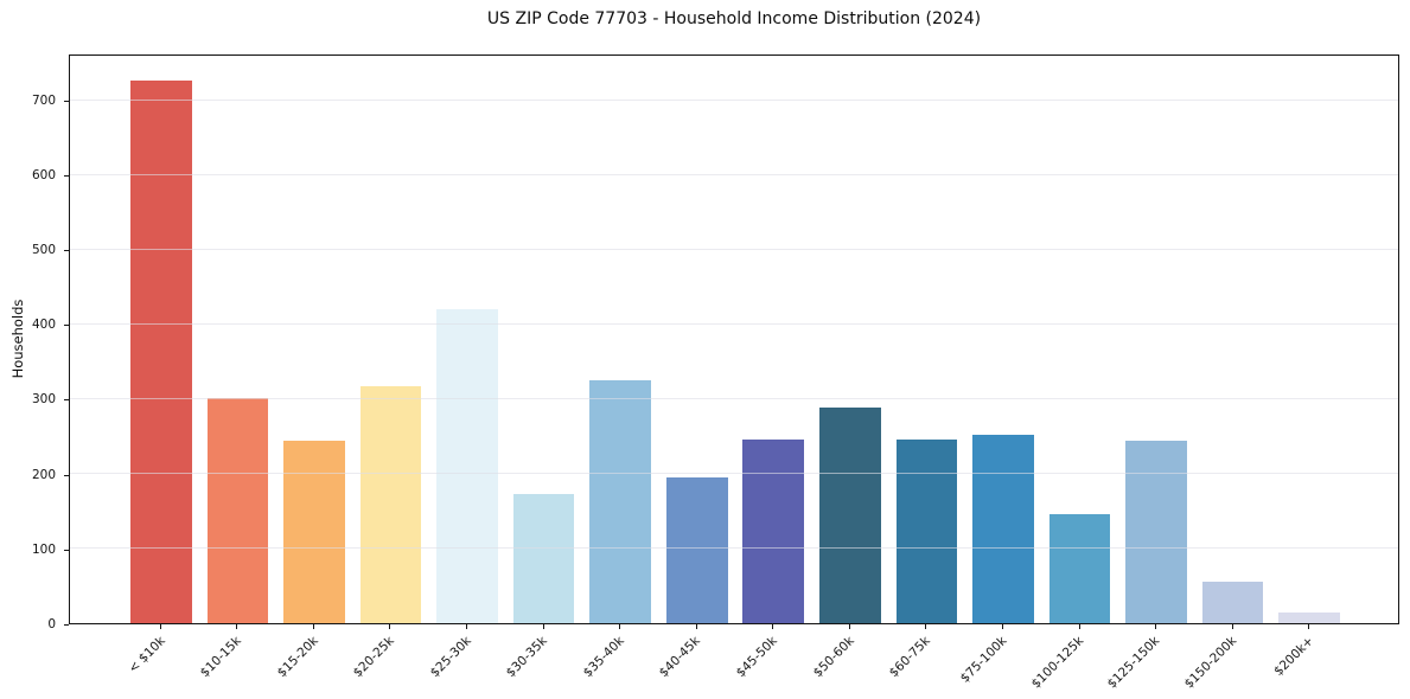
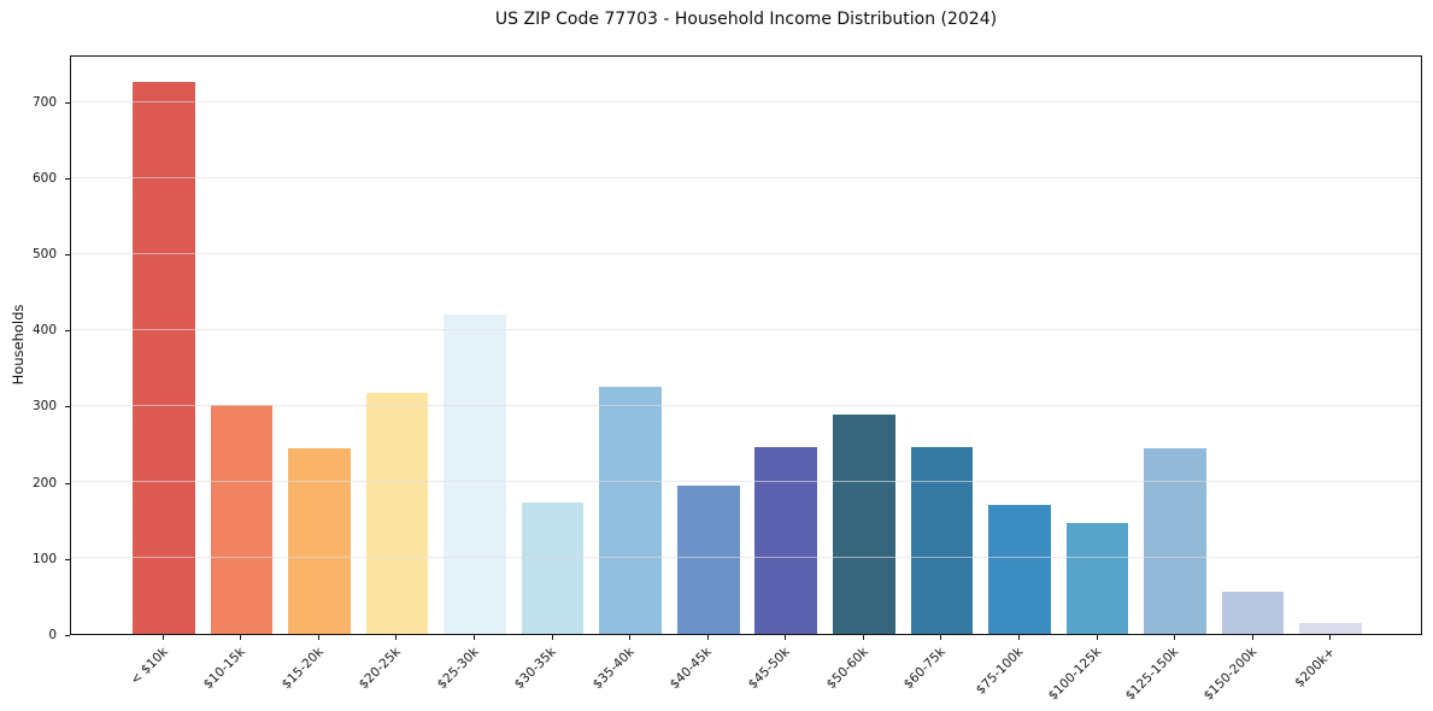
$75-100k: 250 -> 170
